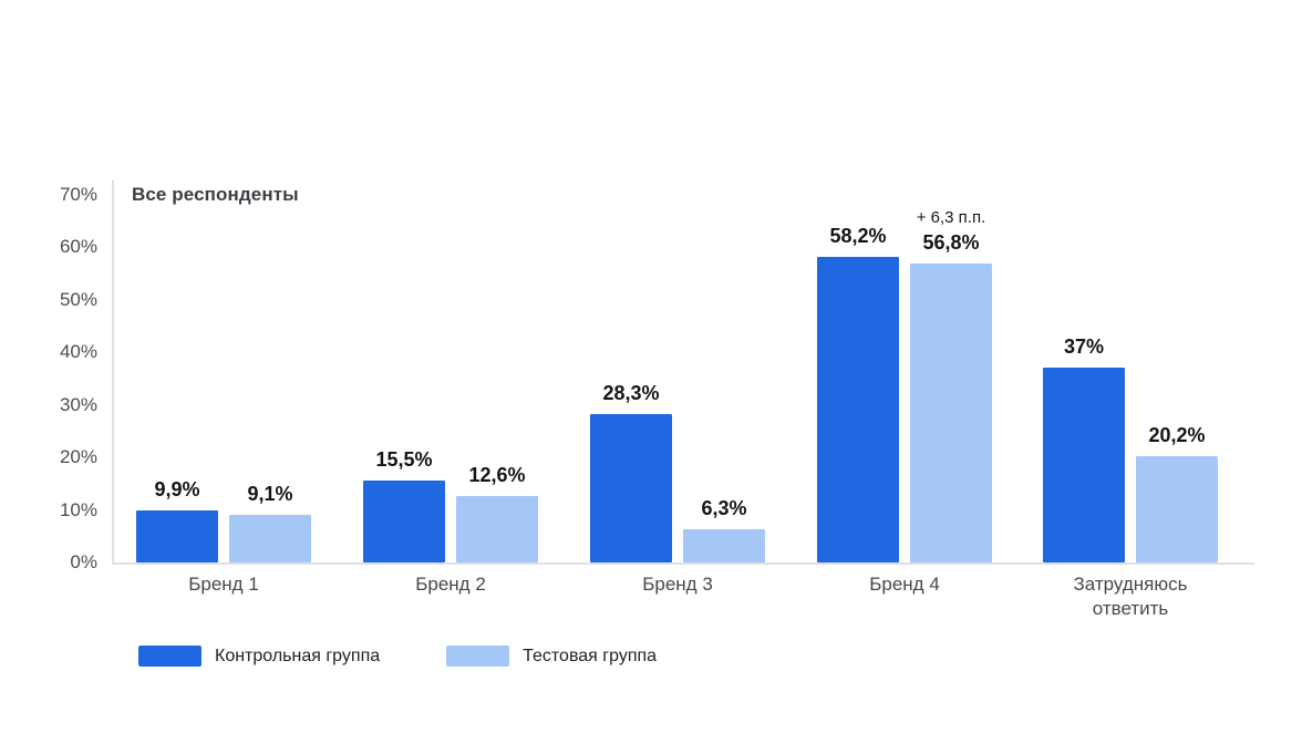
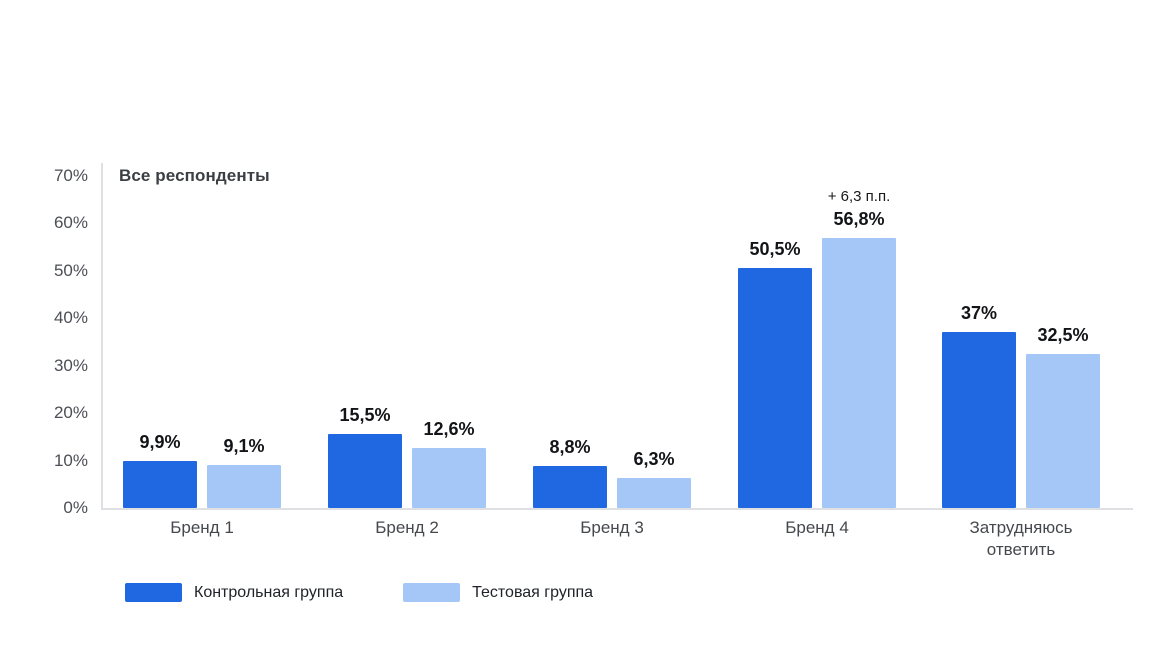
Контрольная группа/Бренд 3: 28,3% -> 8,8%
Контрольная группа/Бренд 4: 58,2% -> 50,5%
Тестовая группа/Затрудняюсь ответить: 20,2% -> 32,5%
